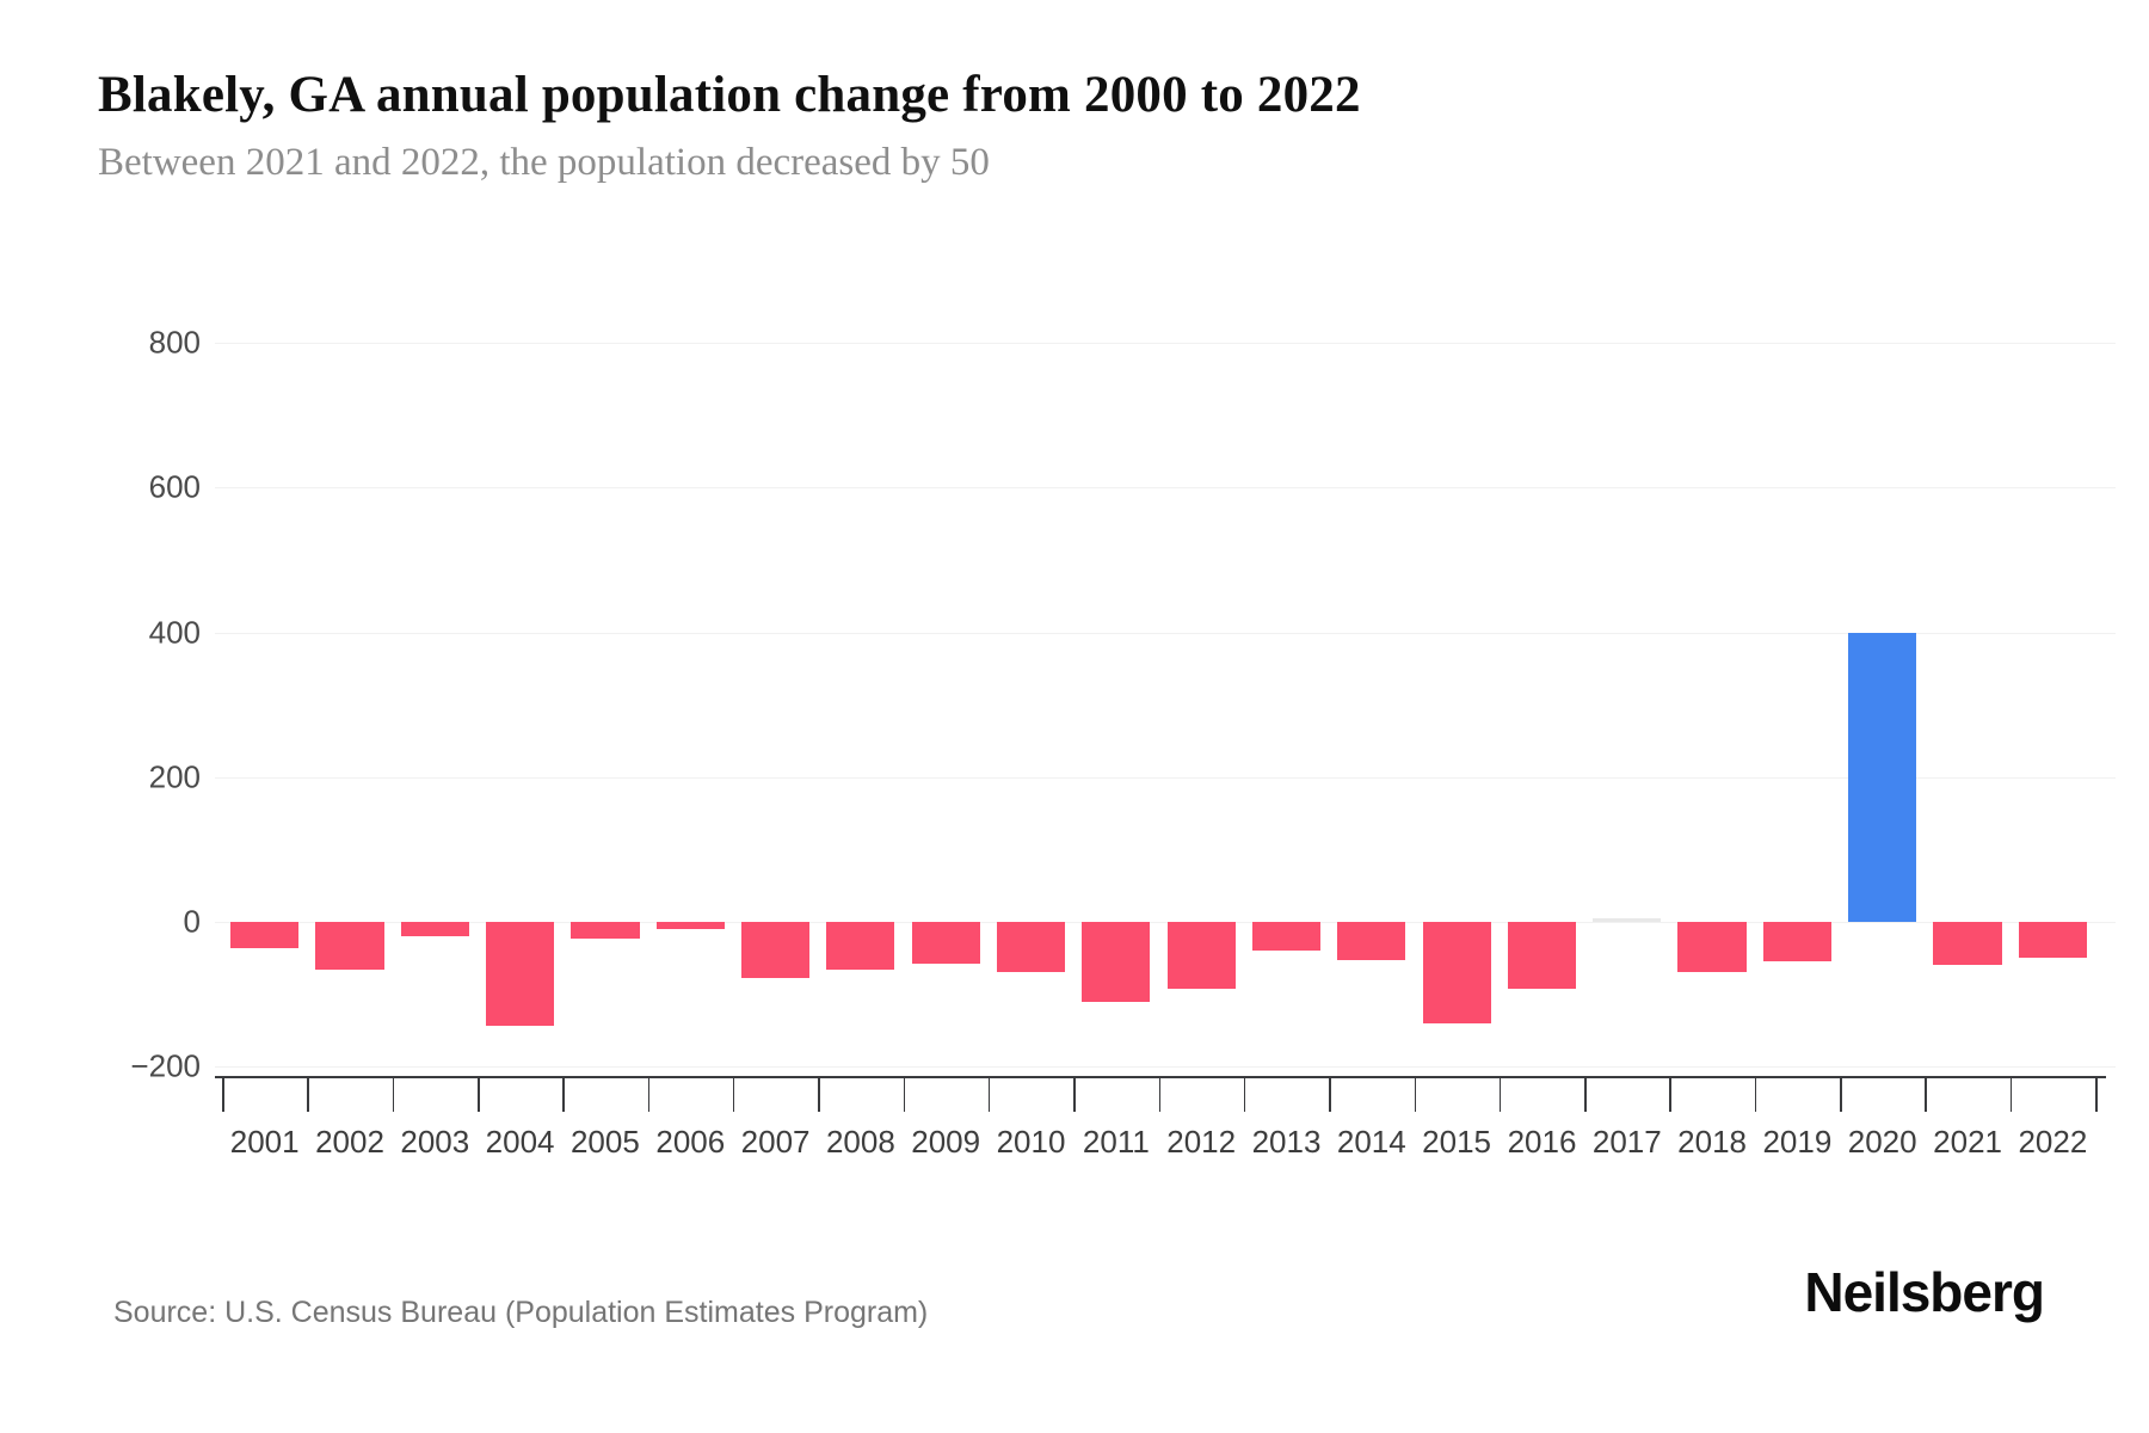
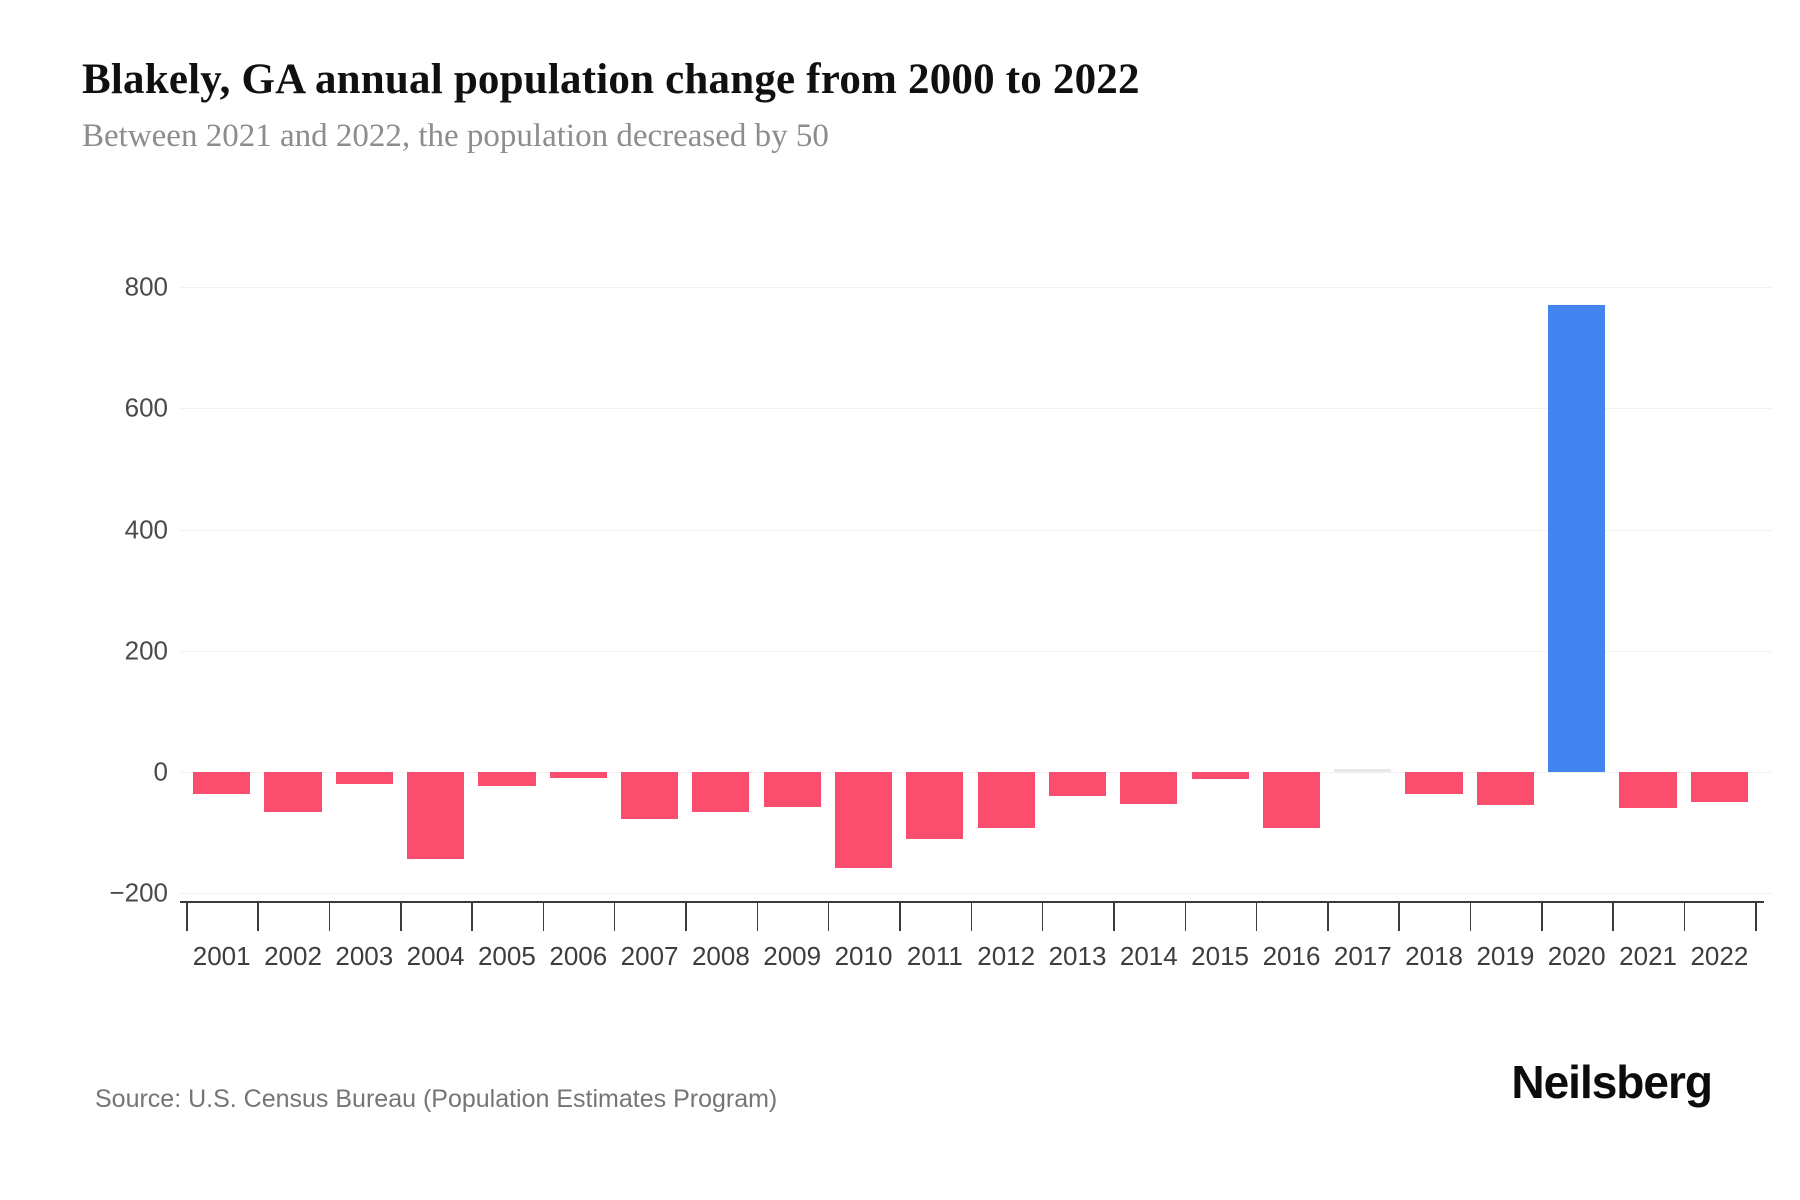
2010: -70 -> -160
2015: -140 -> -10
2018: -70 -> -40
2020: 400 -> 770
